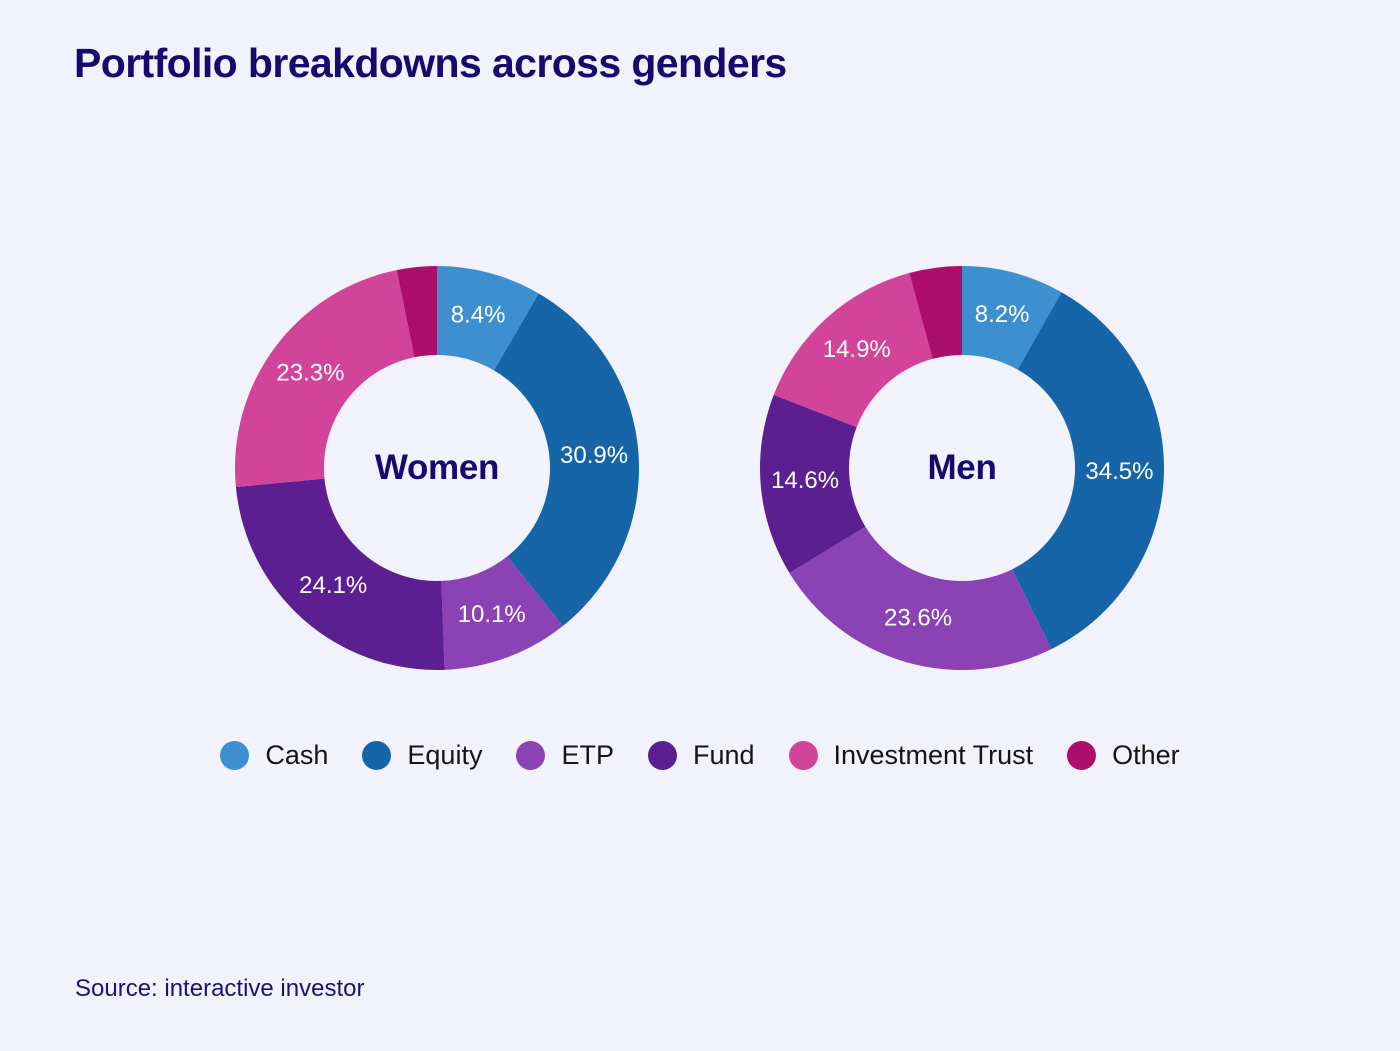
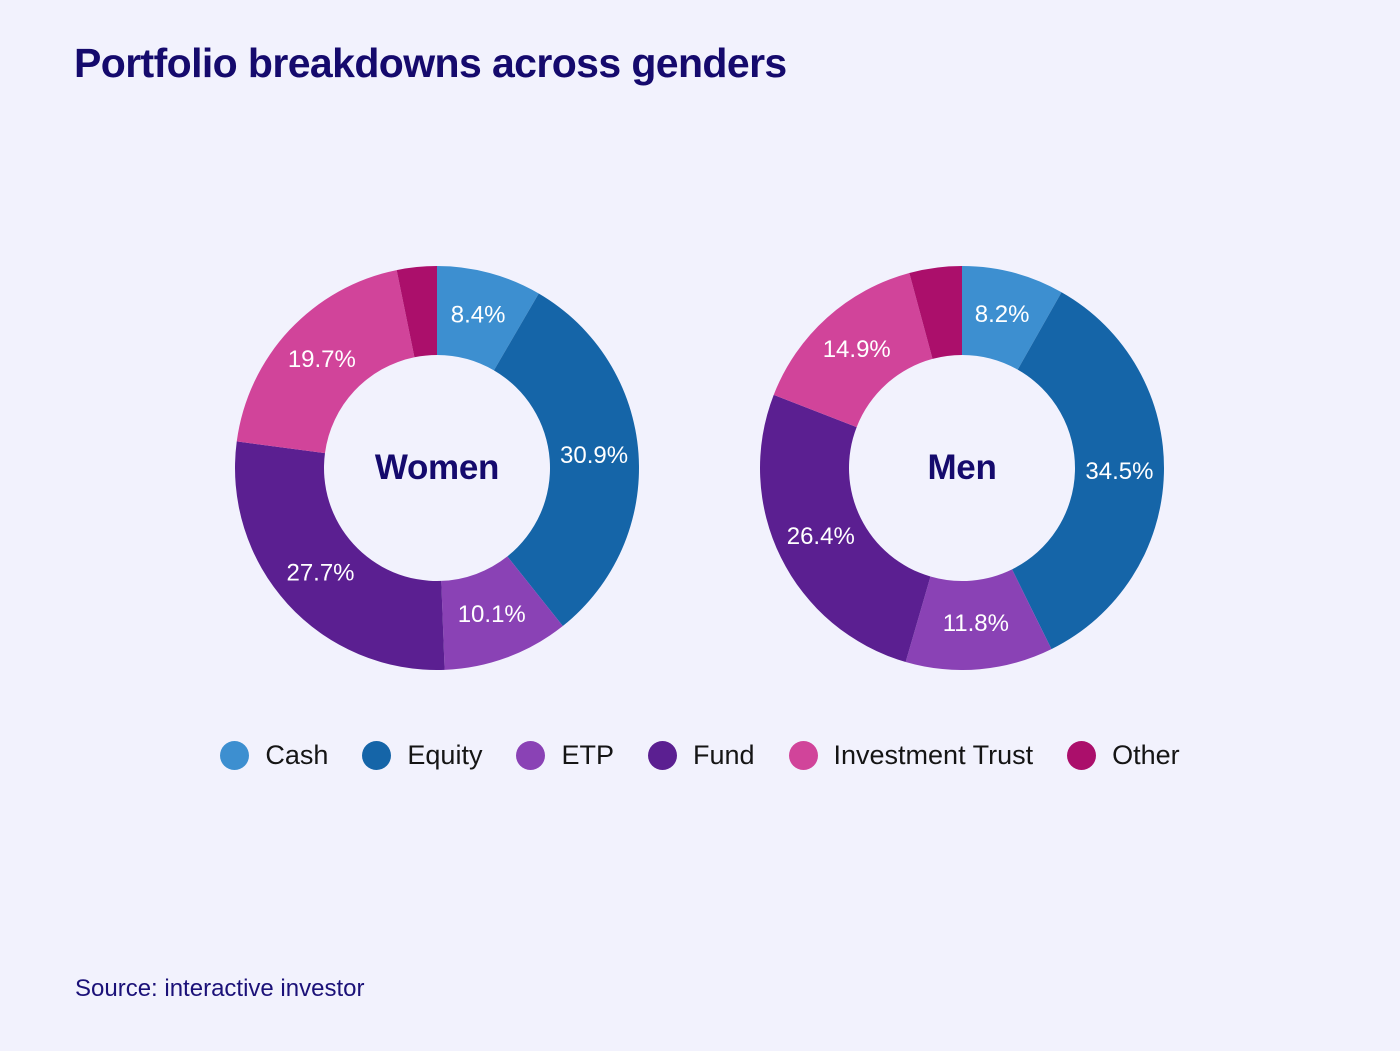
Women/Fund: 24.1% -> 27.7%
Women/Investment Trust: 23.3% -> 19.7%
Men/ETP: 23.6% -> 11.8%
Men/Fund: 14.6% -> 26.4%
